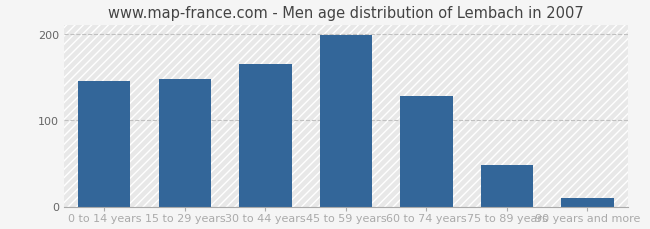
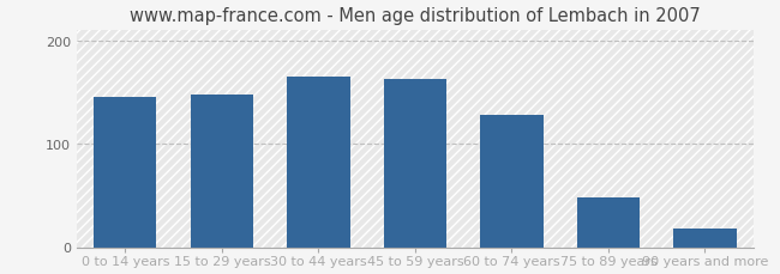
45 to 59 years: 198 -> 162
90 years and more: 10 -> 18
